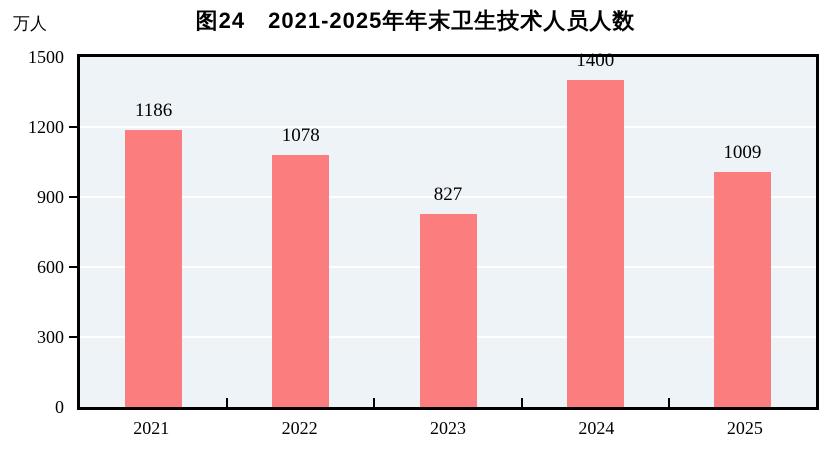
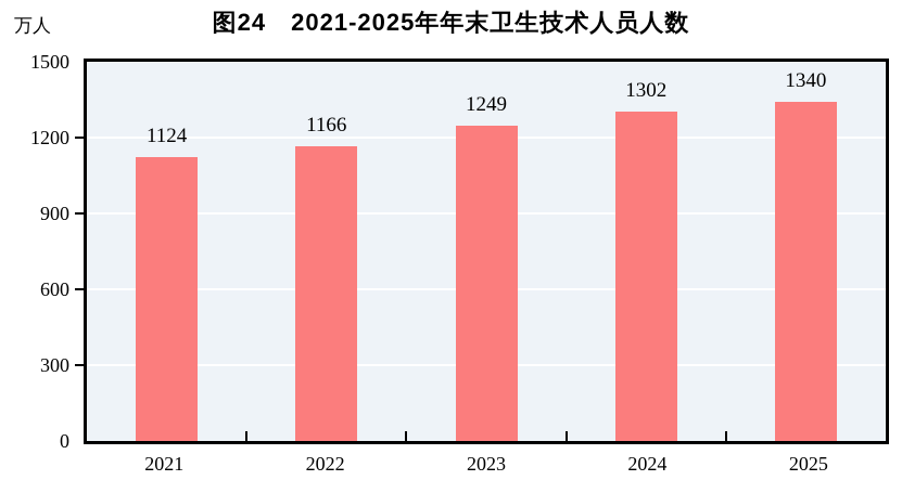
2021: 1186 -> 1124
2022: 1078 -> 1166
2023: 827 -> 1249
2024: 1400 -> 1302
2025: 1009 -> 1340
